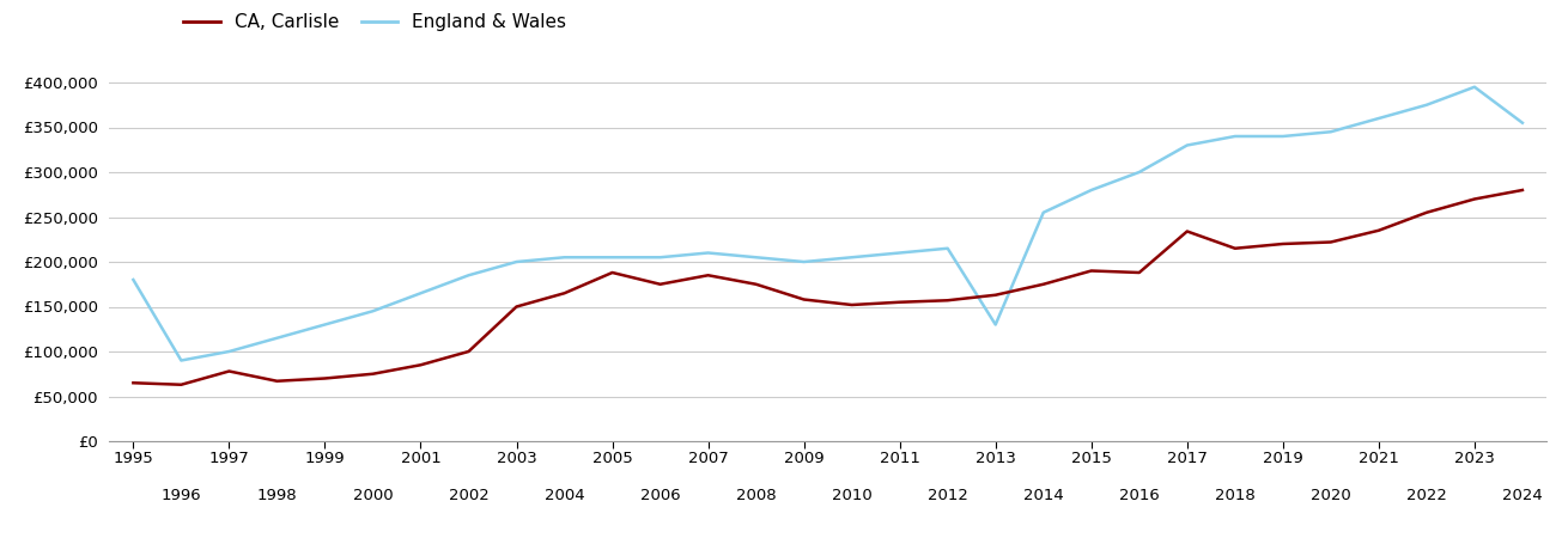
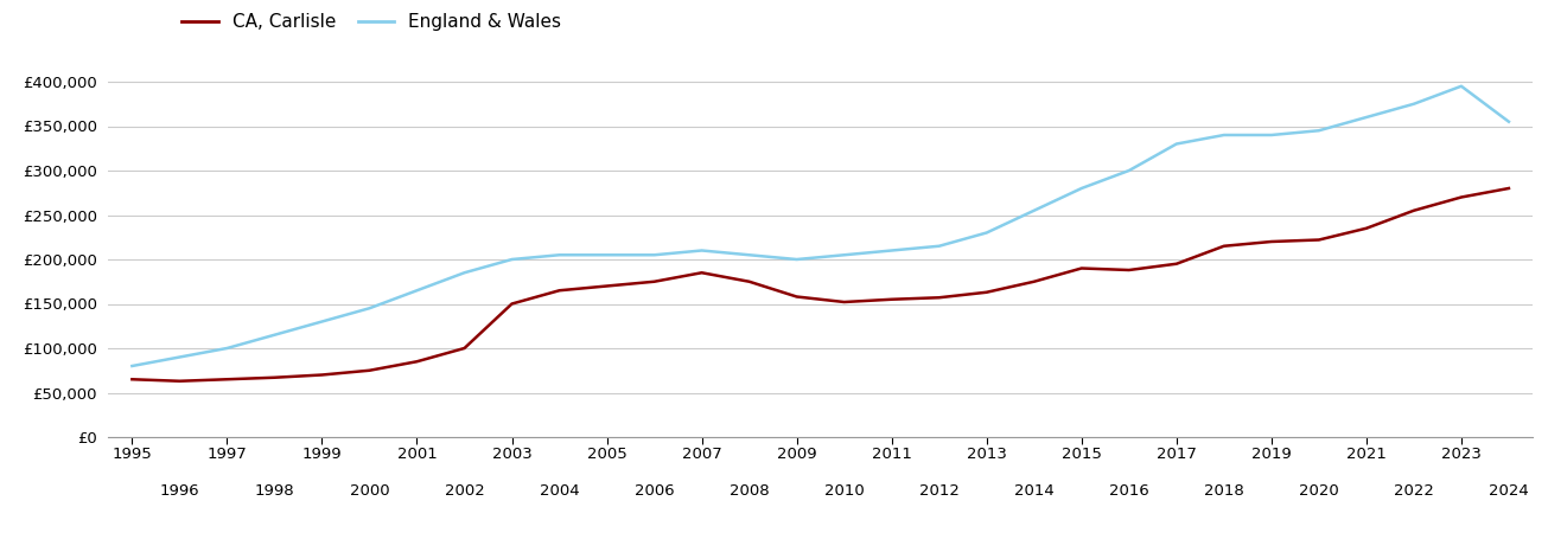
England & Wales/1995: £180,000 -> £80,000
CA, Carlisle/1997: £78,000 -> £65,000
CA, Carlisle/2005: £188,000 -> £170,000
England & Wales/2013: £130,000 -> £230,000
CA, Carlisle/2017: £234,000 -> £195,000
